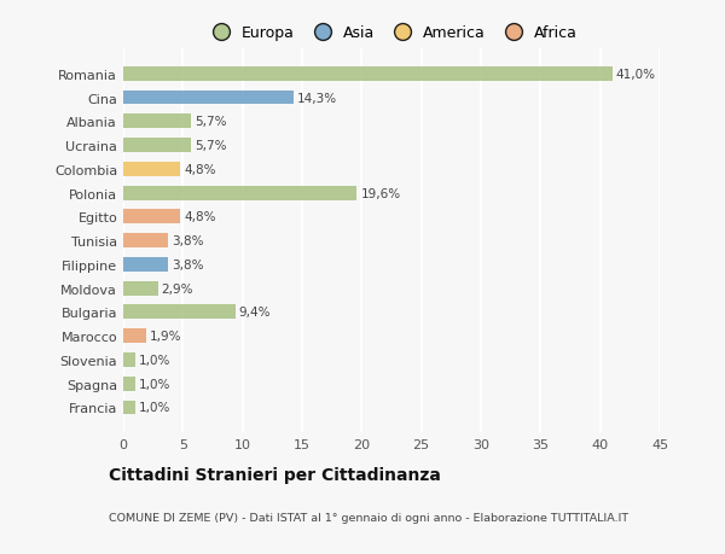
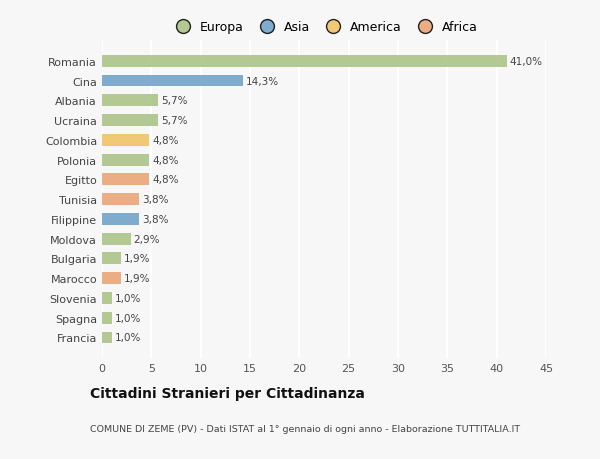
Polonia: 19,6% -> 4,8%
Bulgaria: 9,4% -> 1,9%
